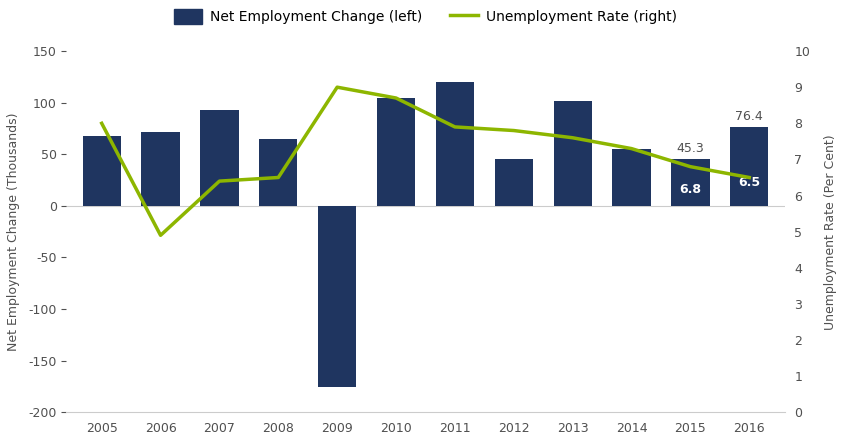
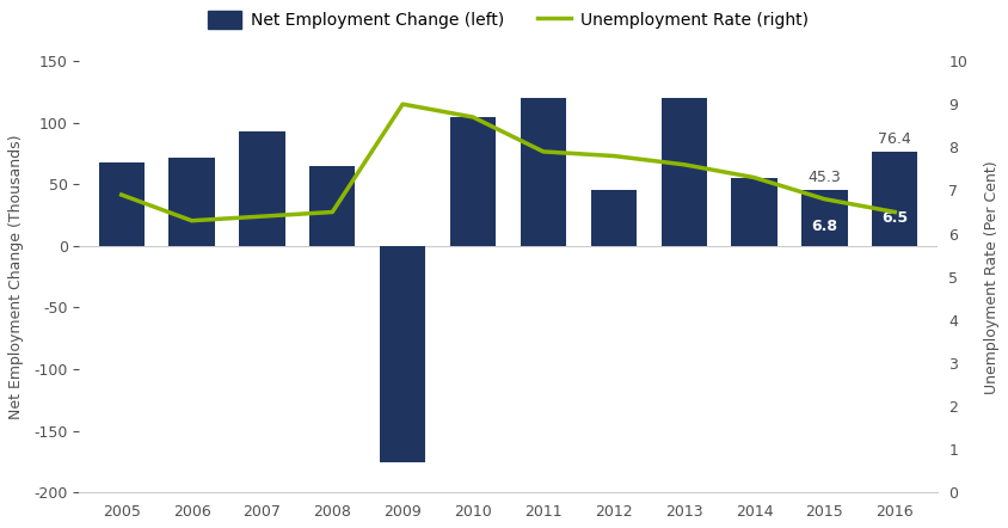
Unemployment Rate (right)/2005: 8.0 -> 6.9
Unemployment Rate (right)/2006: 4.9 -> 6.3
Net Employment Change (left)/2013: 102 -> 120
